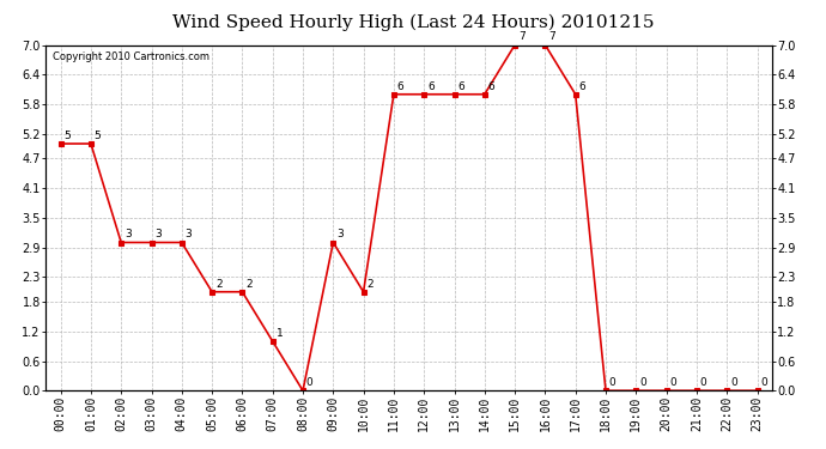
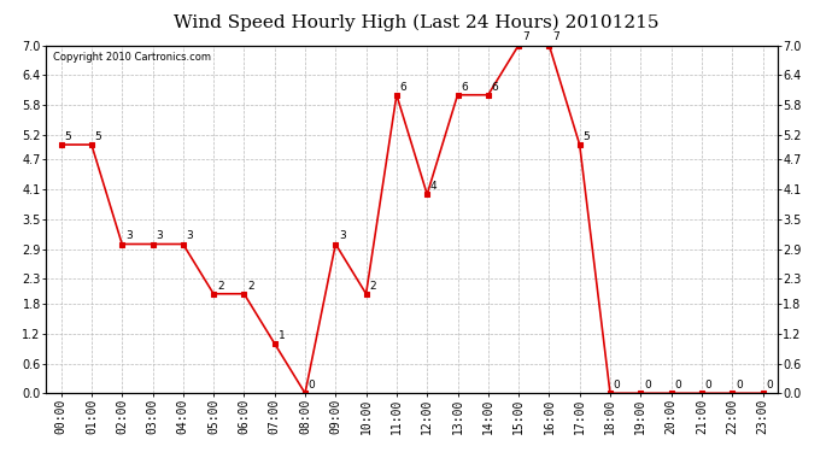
12:00: 6 -> 4
17:00: 6 -> 5
